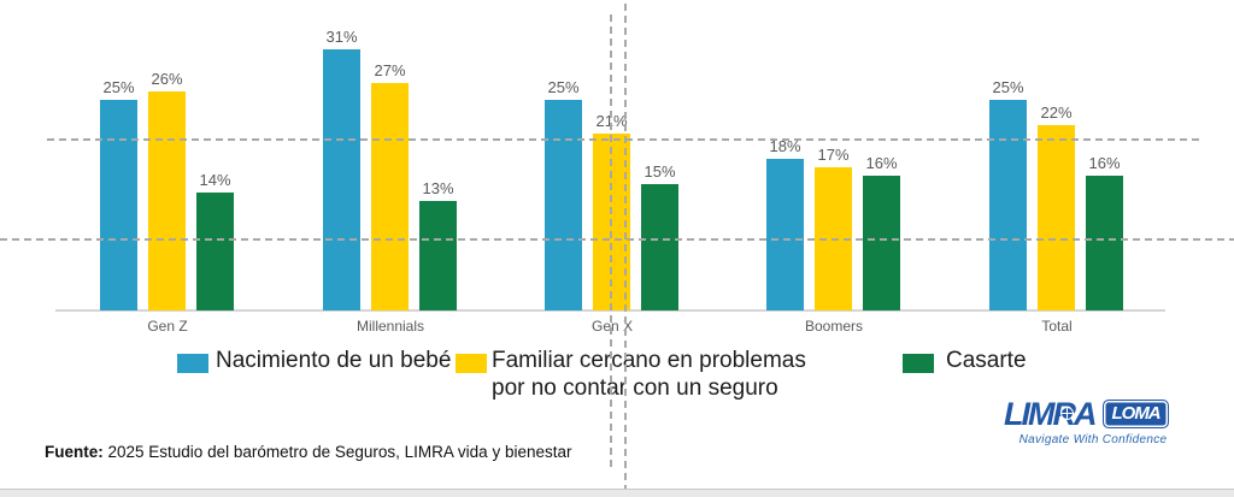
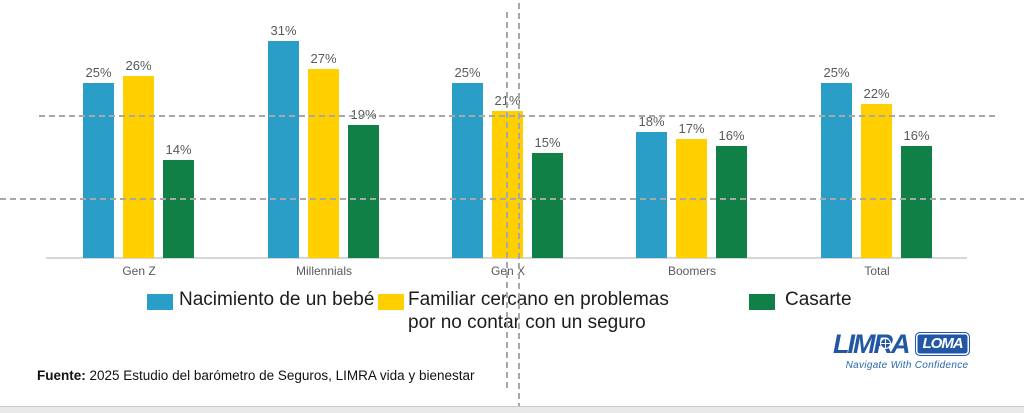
Casarte/Millennials: 13% -> 19%
